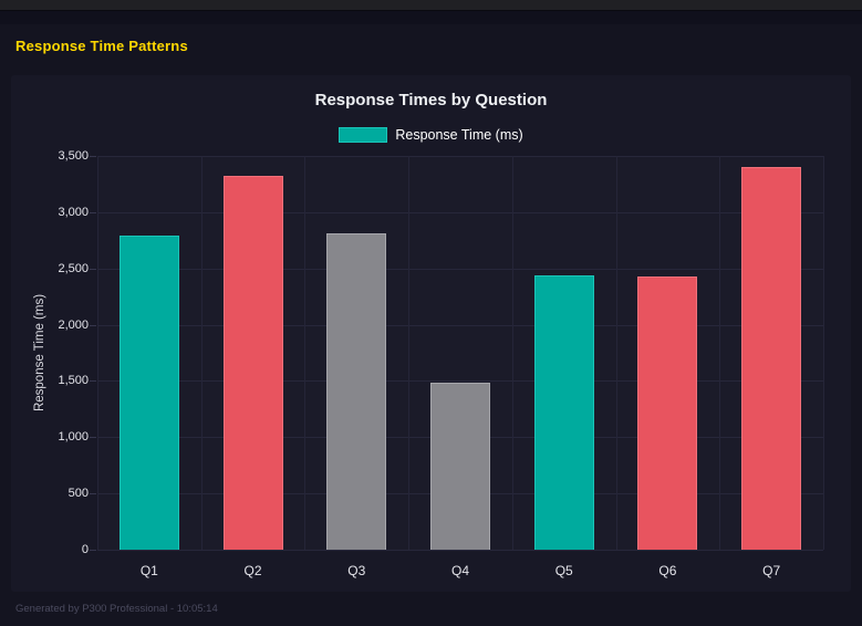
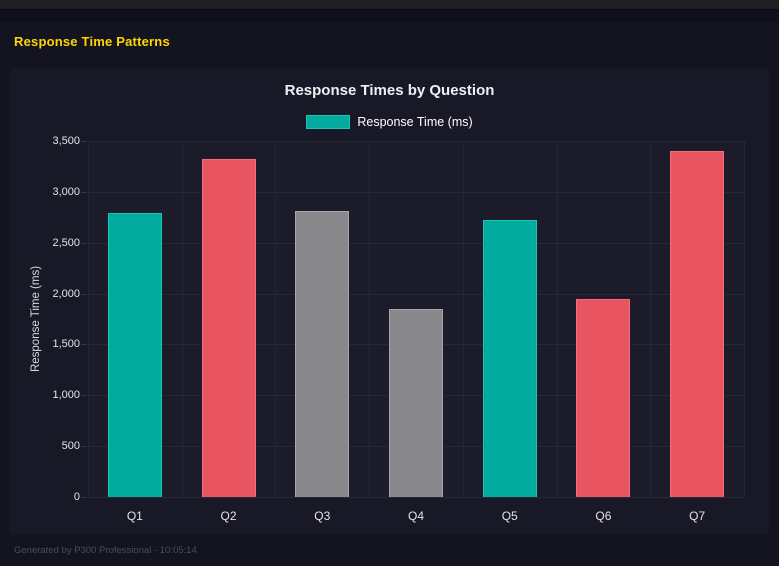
Q4: 1480 -> 1850
Q5: 2440 -> 2720
Q6: 2430 -> 1950
